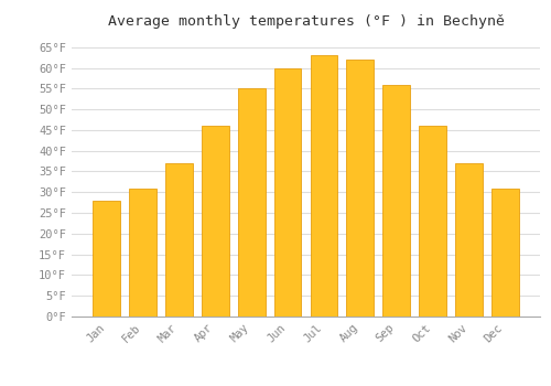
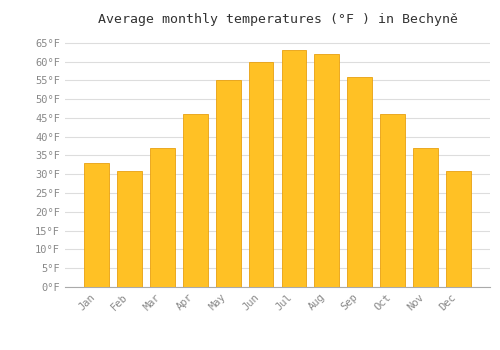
Jan: 28°F -> 33°F
